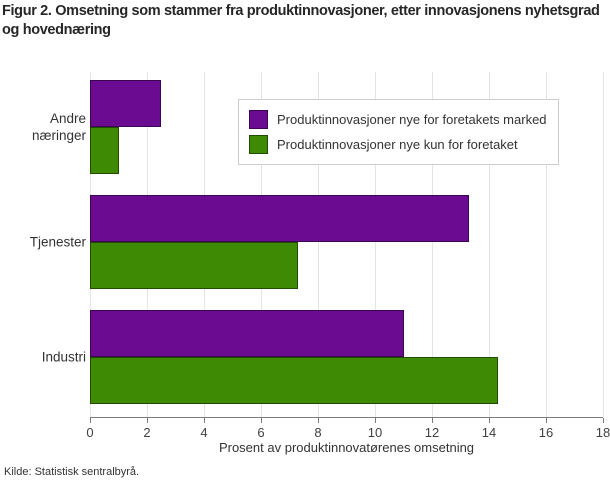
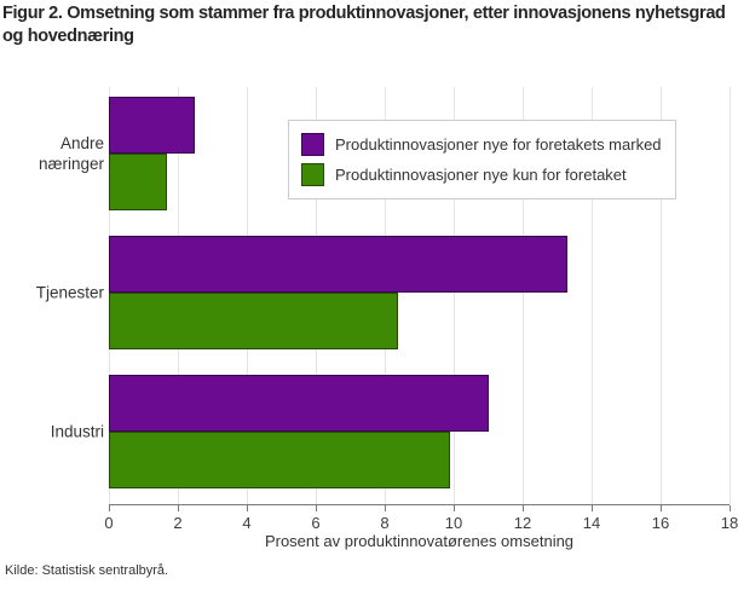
Produktinnovasjoner nye kun for foretaket/Andre næringer: 1.0 -> 1.7
Produktinnovasjoner nye kun for foretaket/Tjenester: 7.3 -> 8.4
Produktinnovasjoner nye kun for foretaket/Industri: 14.3 -> 9.9
